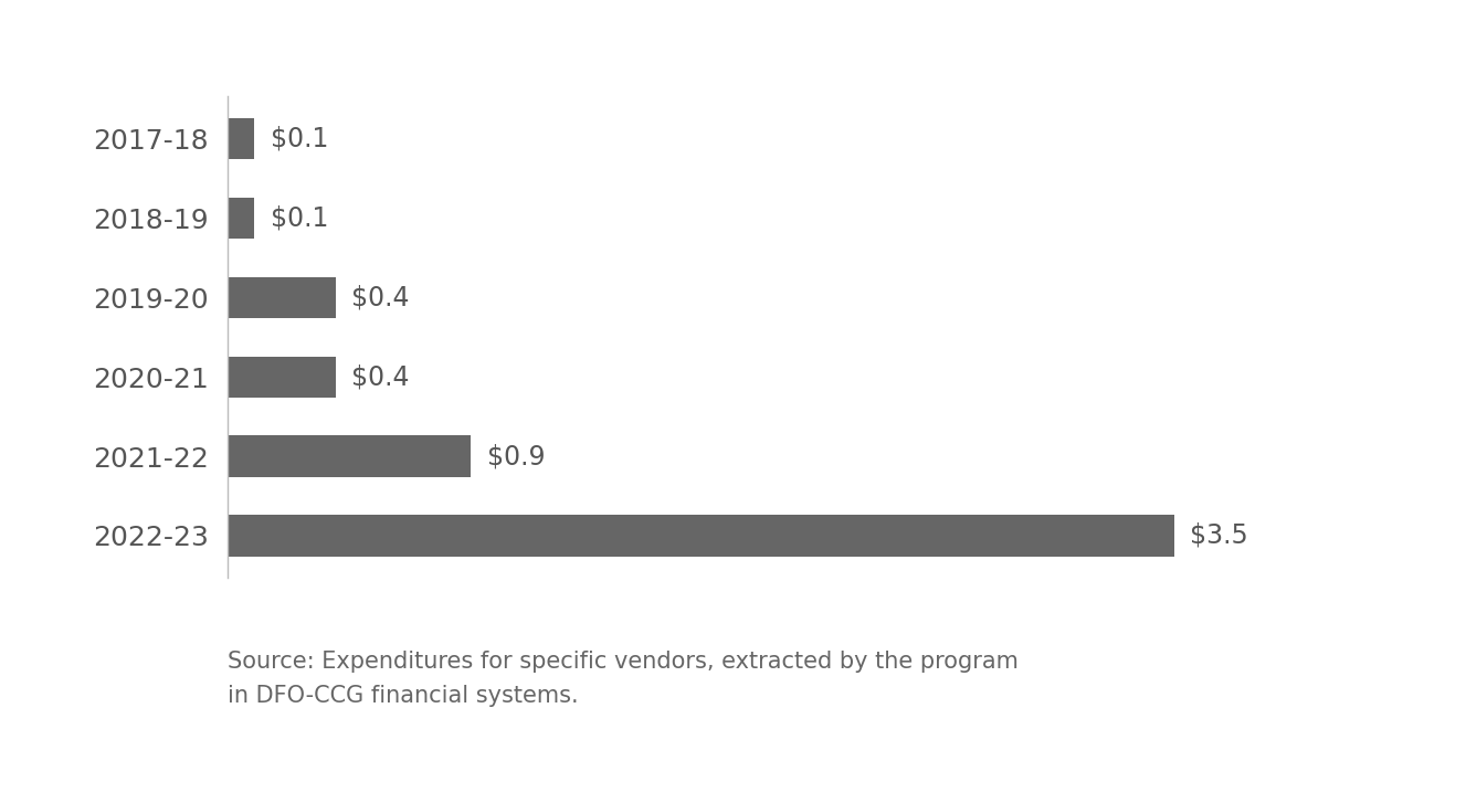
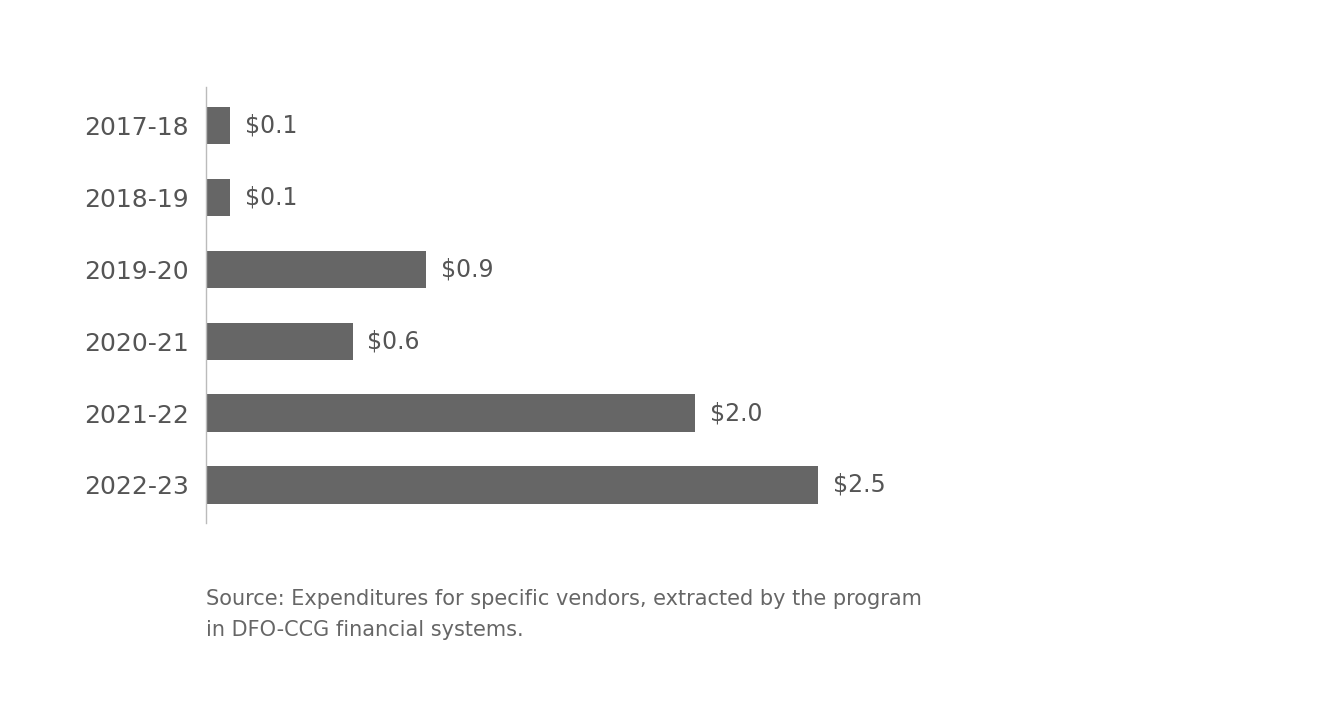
2019-20: $0.4 -> $0.9
2020-21: $0.4 -> $0.6
2021-22: $0.9 -> $2.0
2022-23: $3.5 -> $2.5
